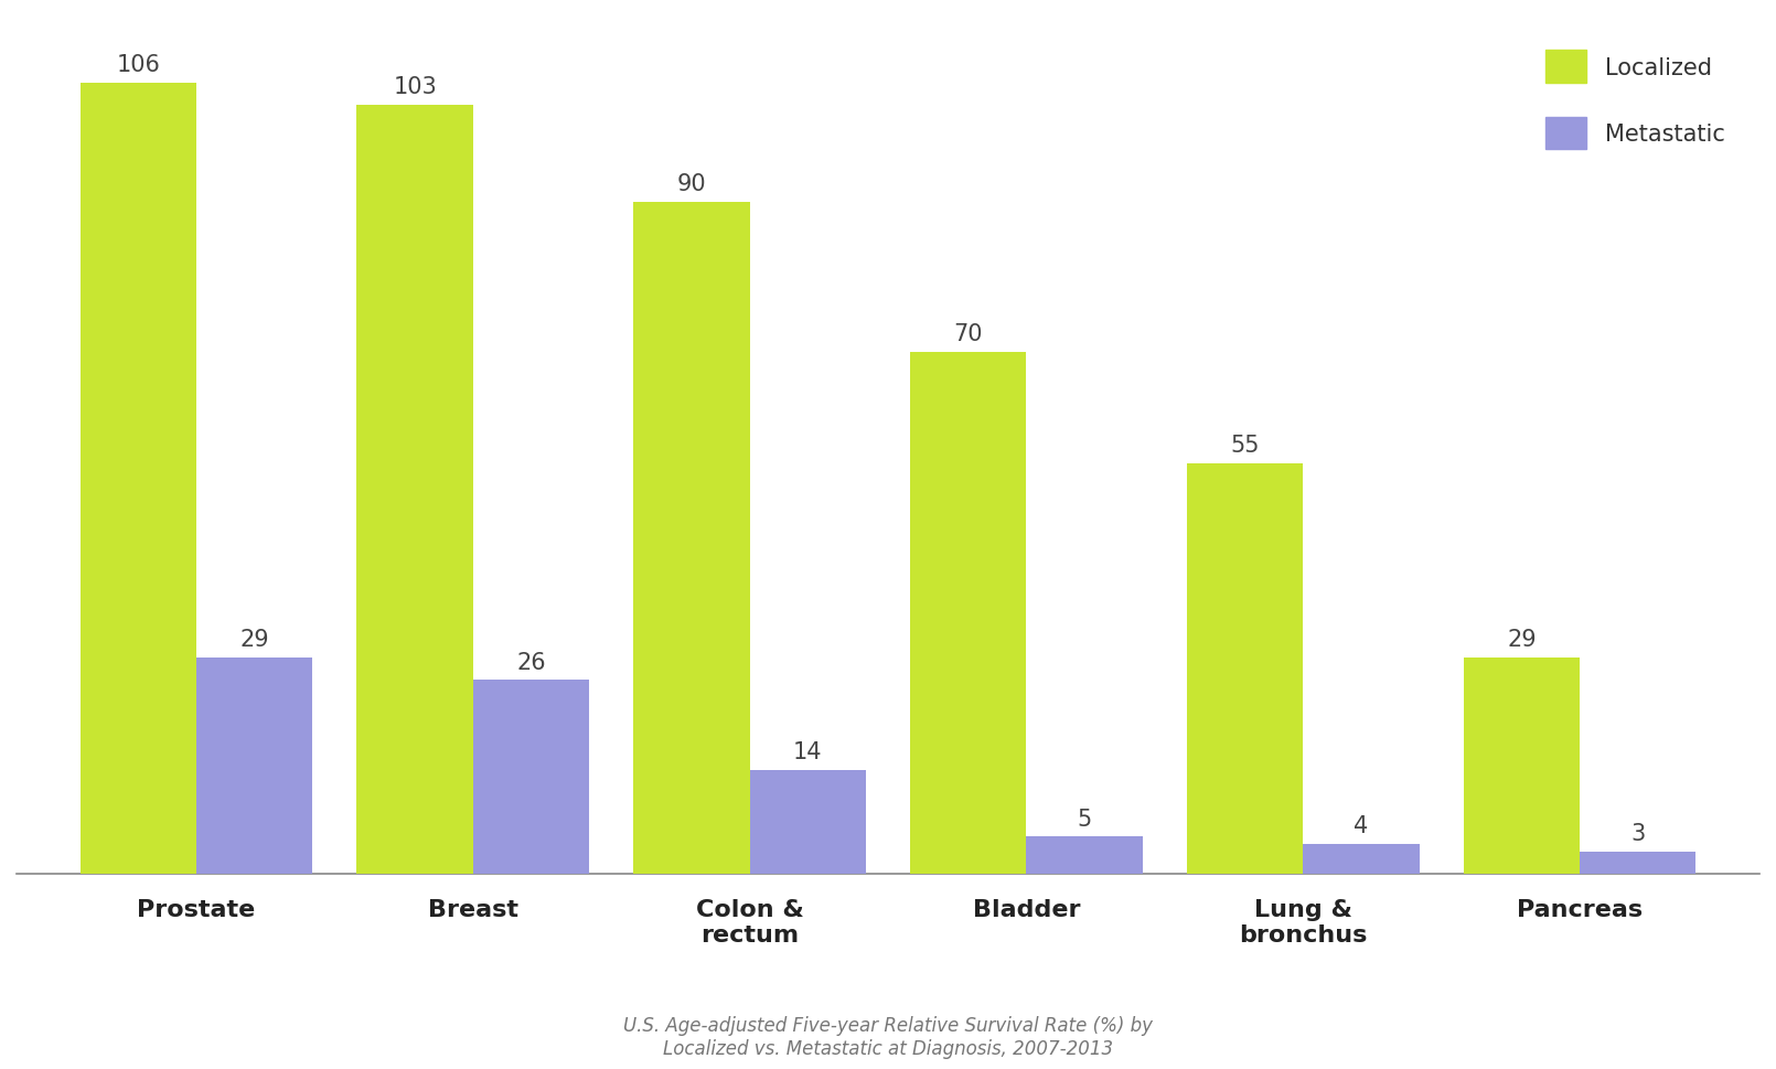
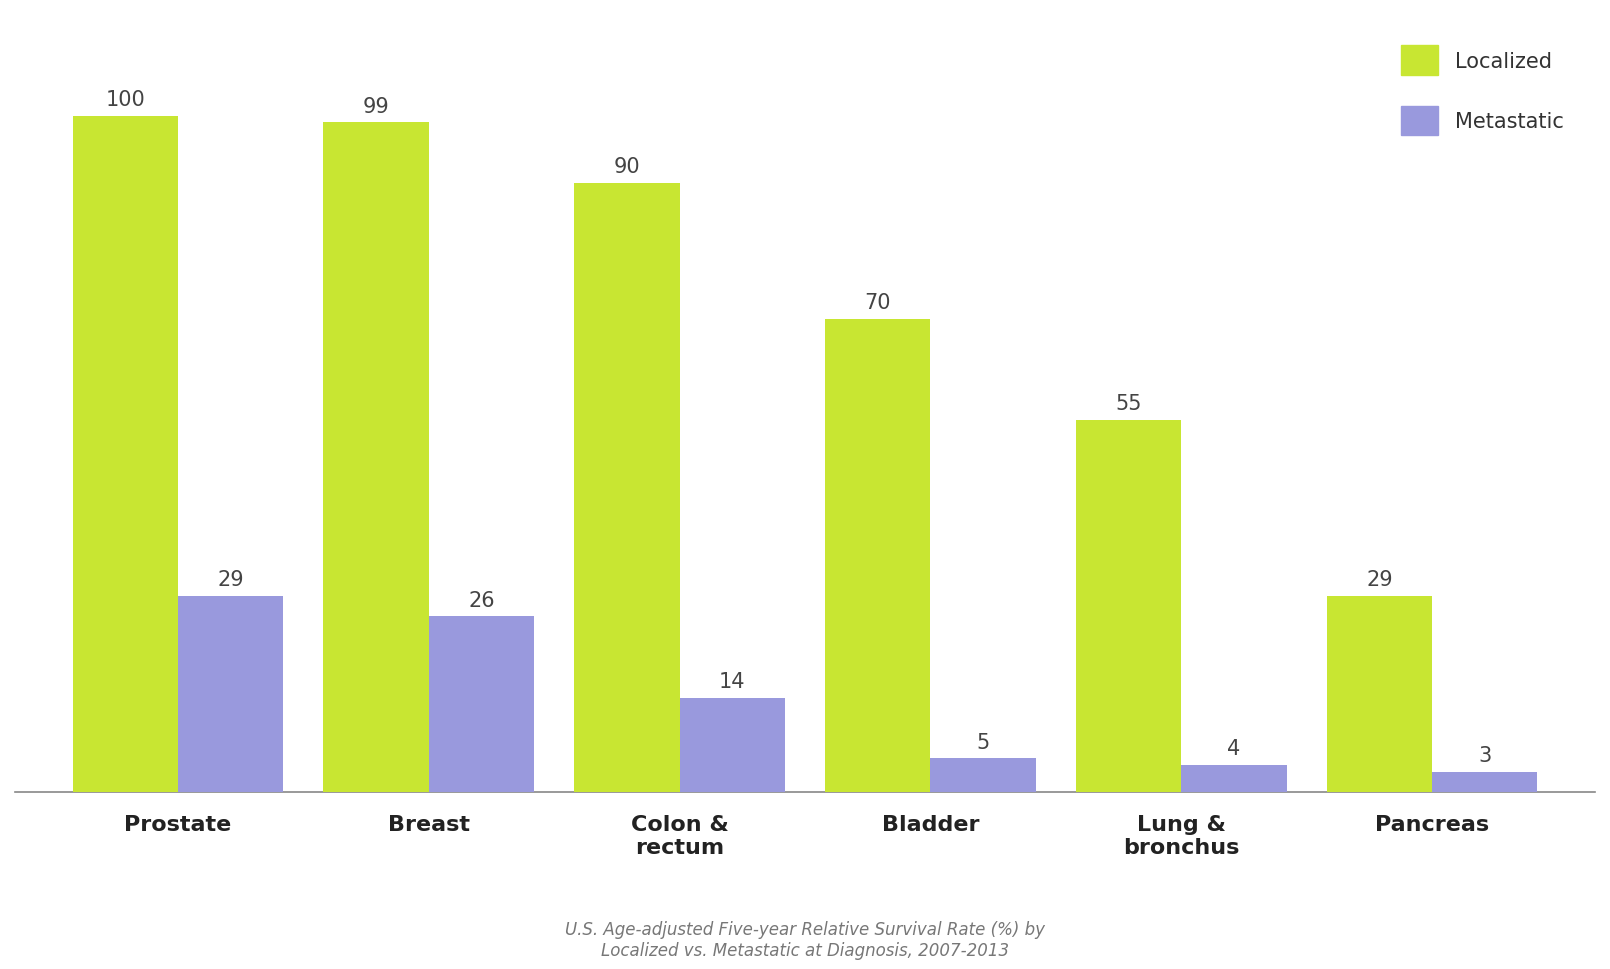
Localized/Prostate: 106 -> 100
Localized/Breast: 103 -> 99
